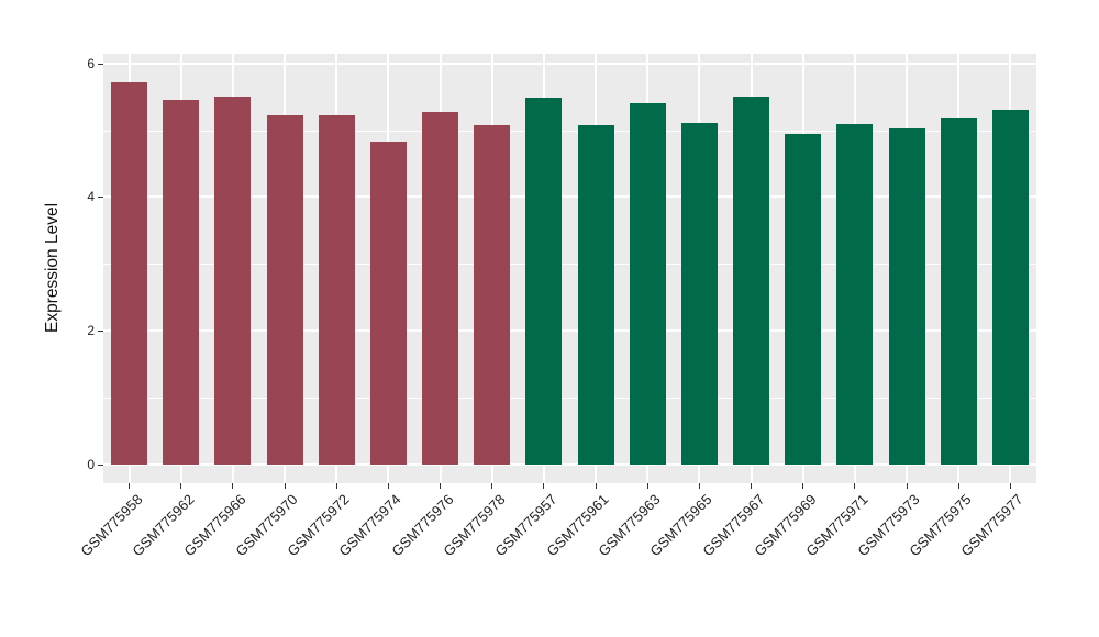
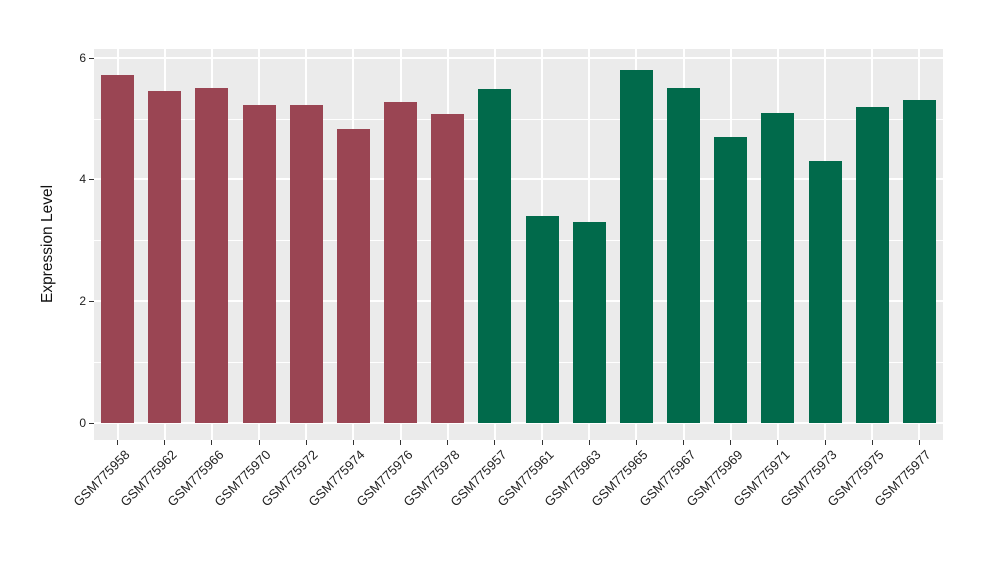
GSM775961: 5.1 -> 3.4
GSM775963: 5.4 -> 3.3
GSM775965: 5.1 -> 5.8
GSM775969: 4.9 -> 4.7
GSM775973: 5.0 -> 4.3
